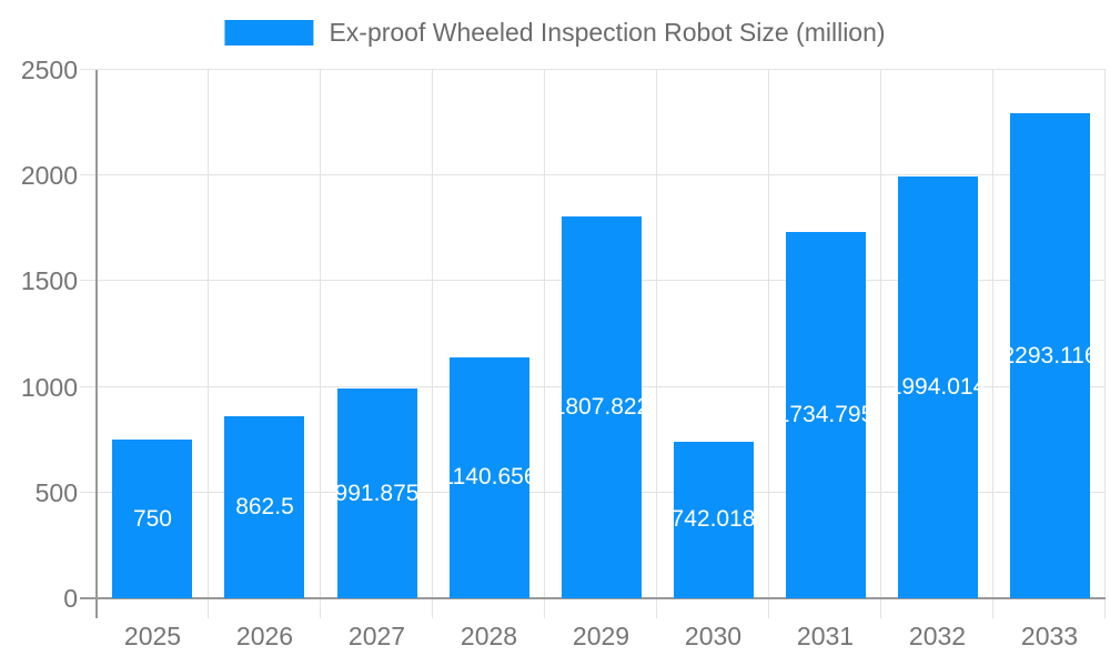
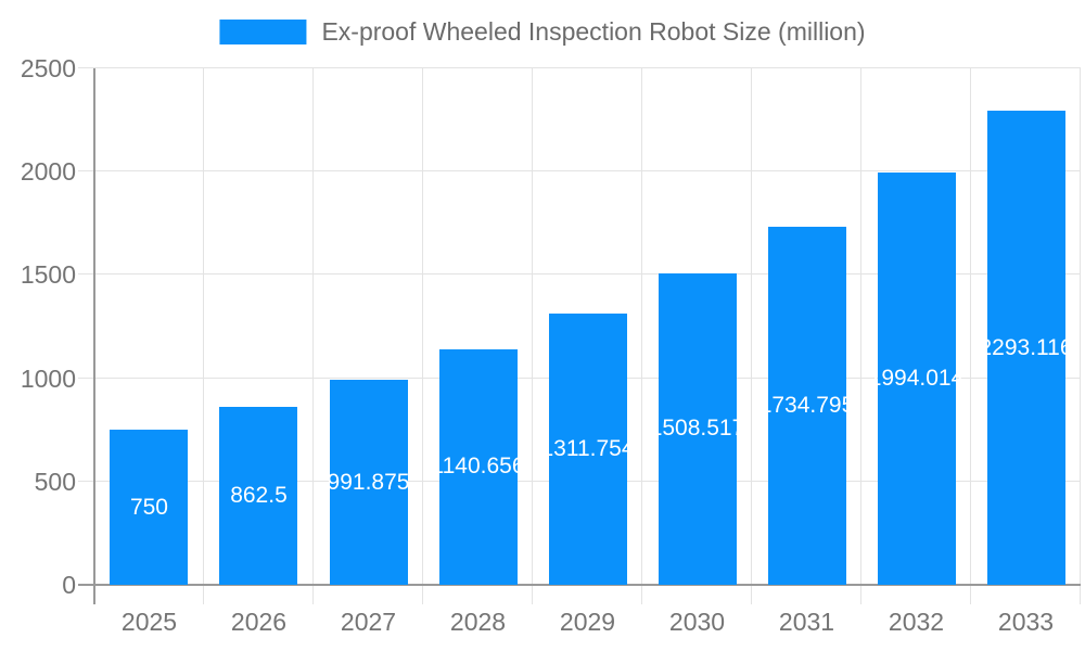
2029: 1807.822 -> 1311.754
2030: 742.018 -> 1508.517
